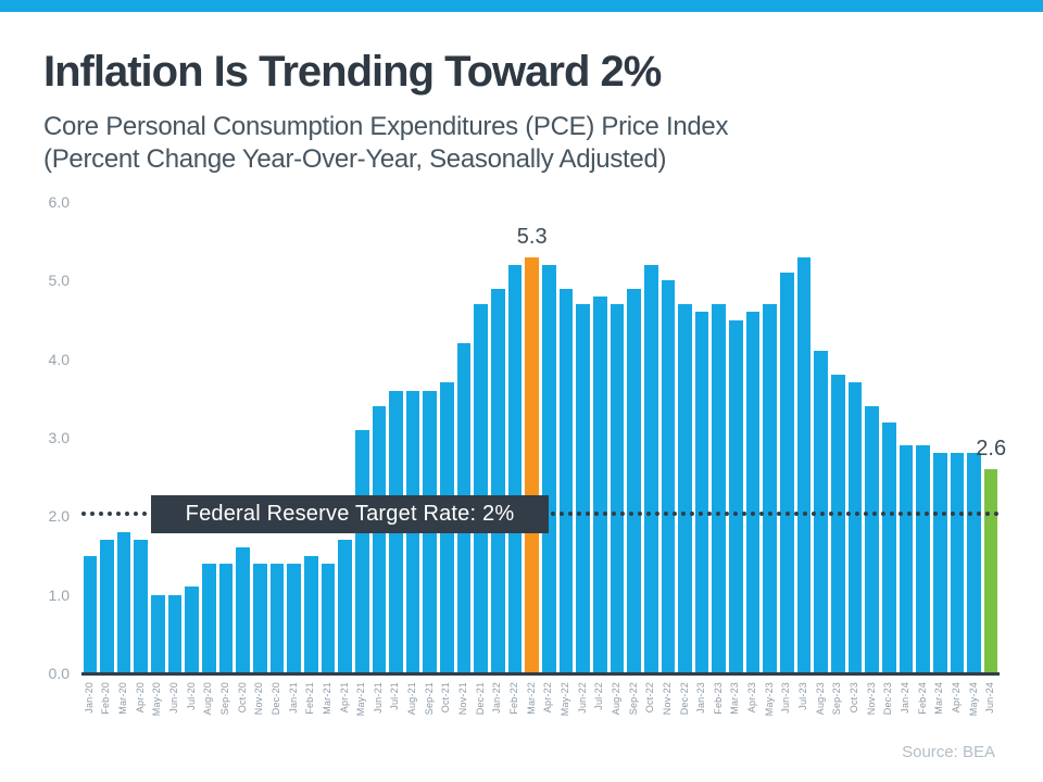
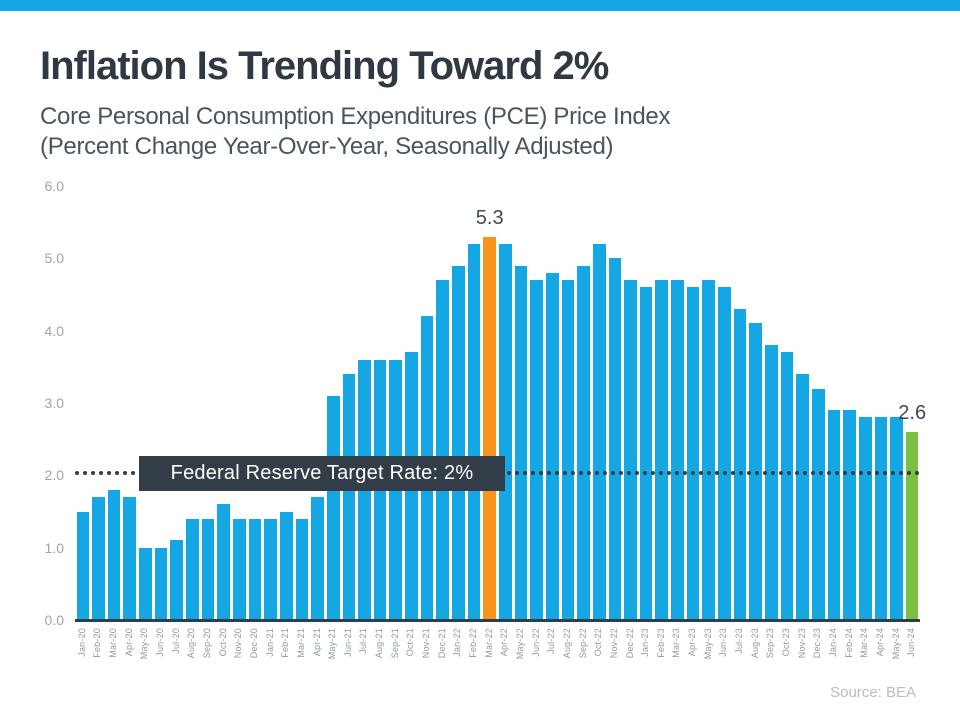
Mar-23: 4.5 -> 4.7
Jun-23: 5.1 -> 4.6
Jul-23: 5.3 -> 4.3
